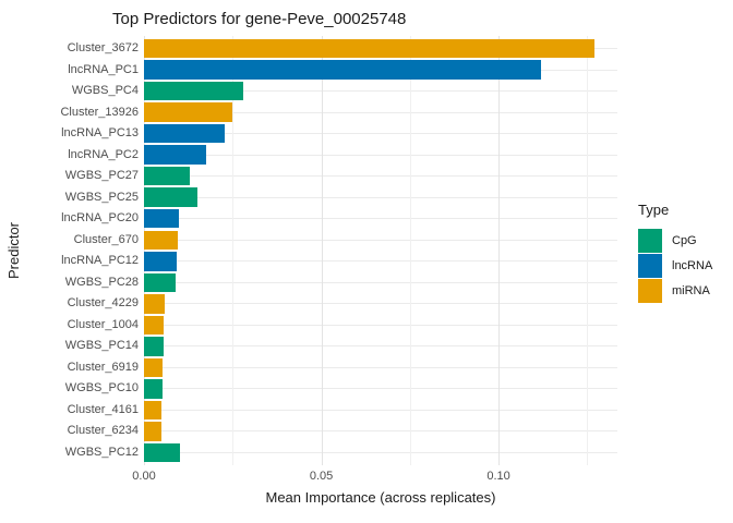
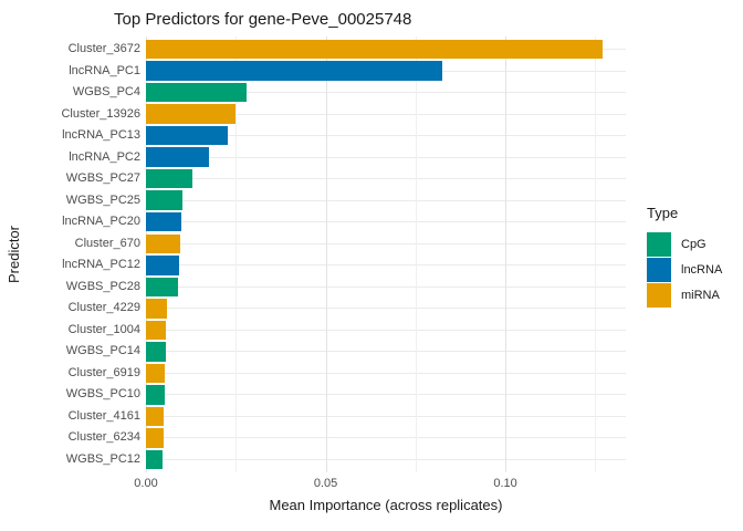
lncRNA_PC1: 0.112 -> 0.083
WGBS_PC25: 0.015 -> 0.010
WGBS_PC12: 0.010 -> 0.005
